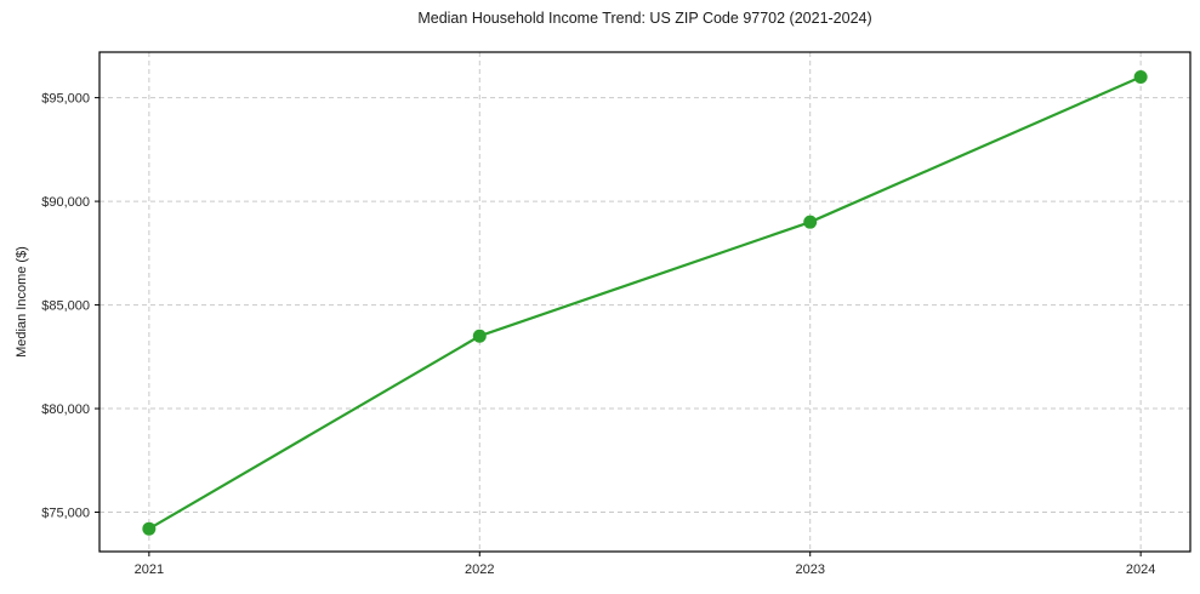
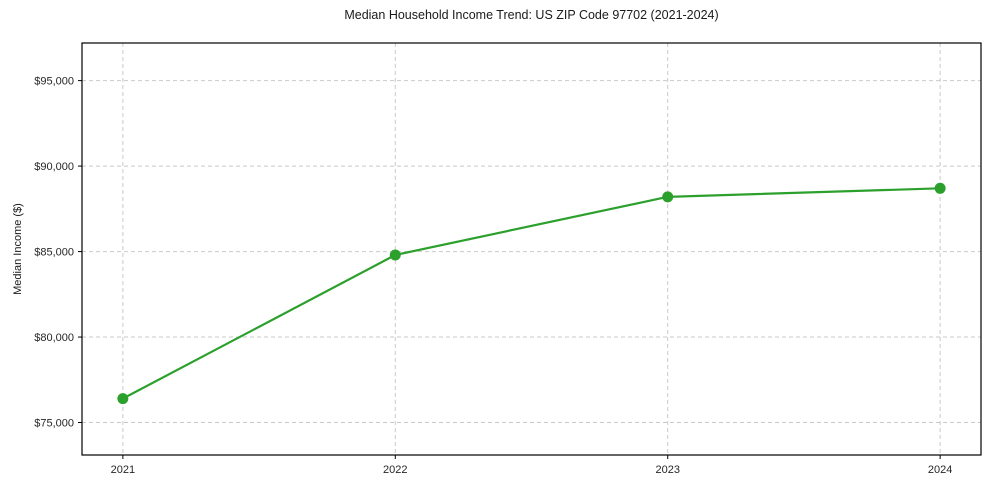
2021: $74200 -> $76400
2022: $83500 -> $84800
2023: $89000 -> $88200
2024: $96000 -> $88700
